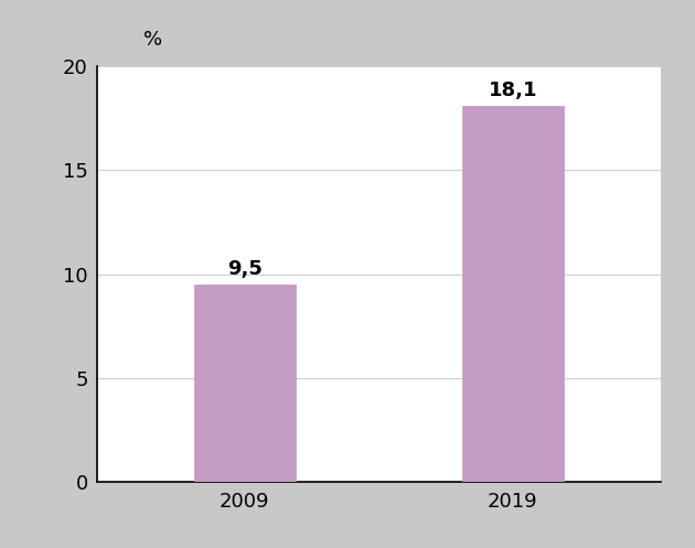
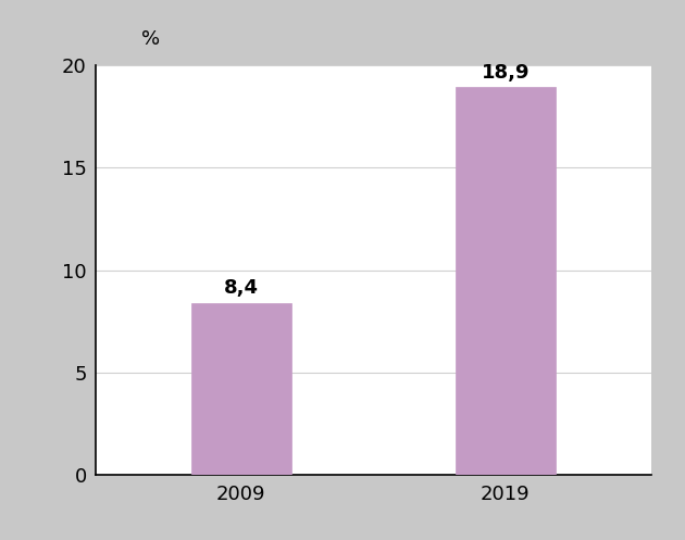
2009: 9,5 -> 8,4
2019: 18,1 -> 18,9
